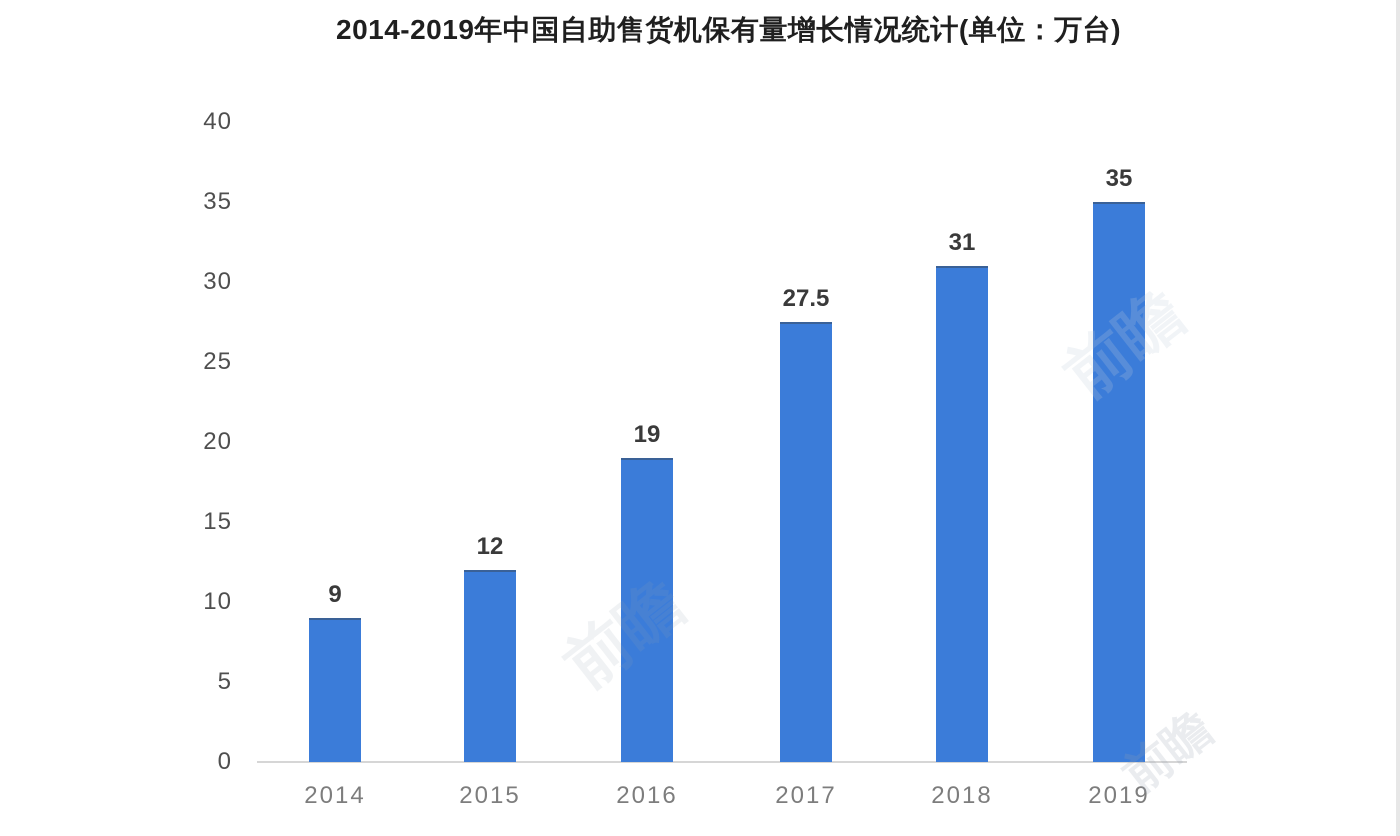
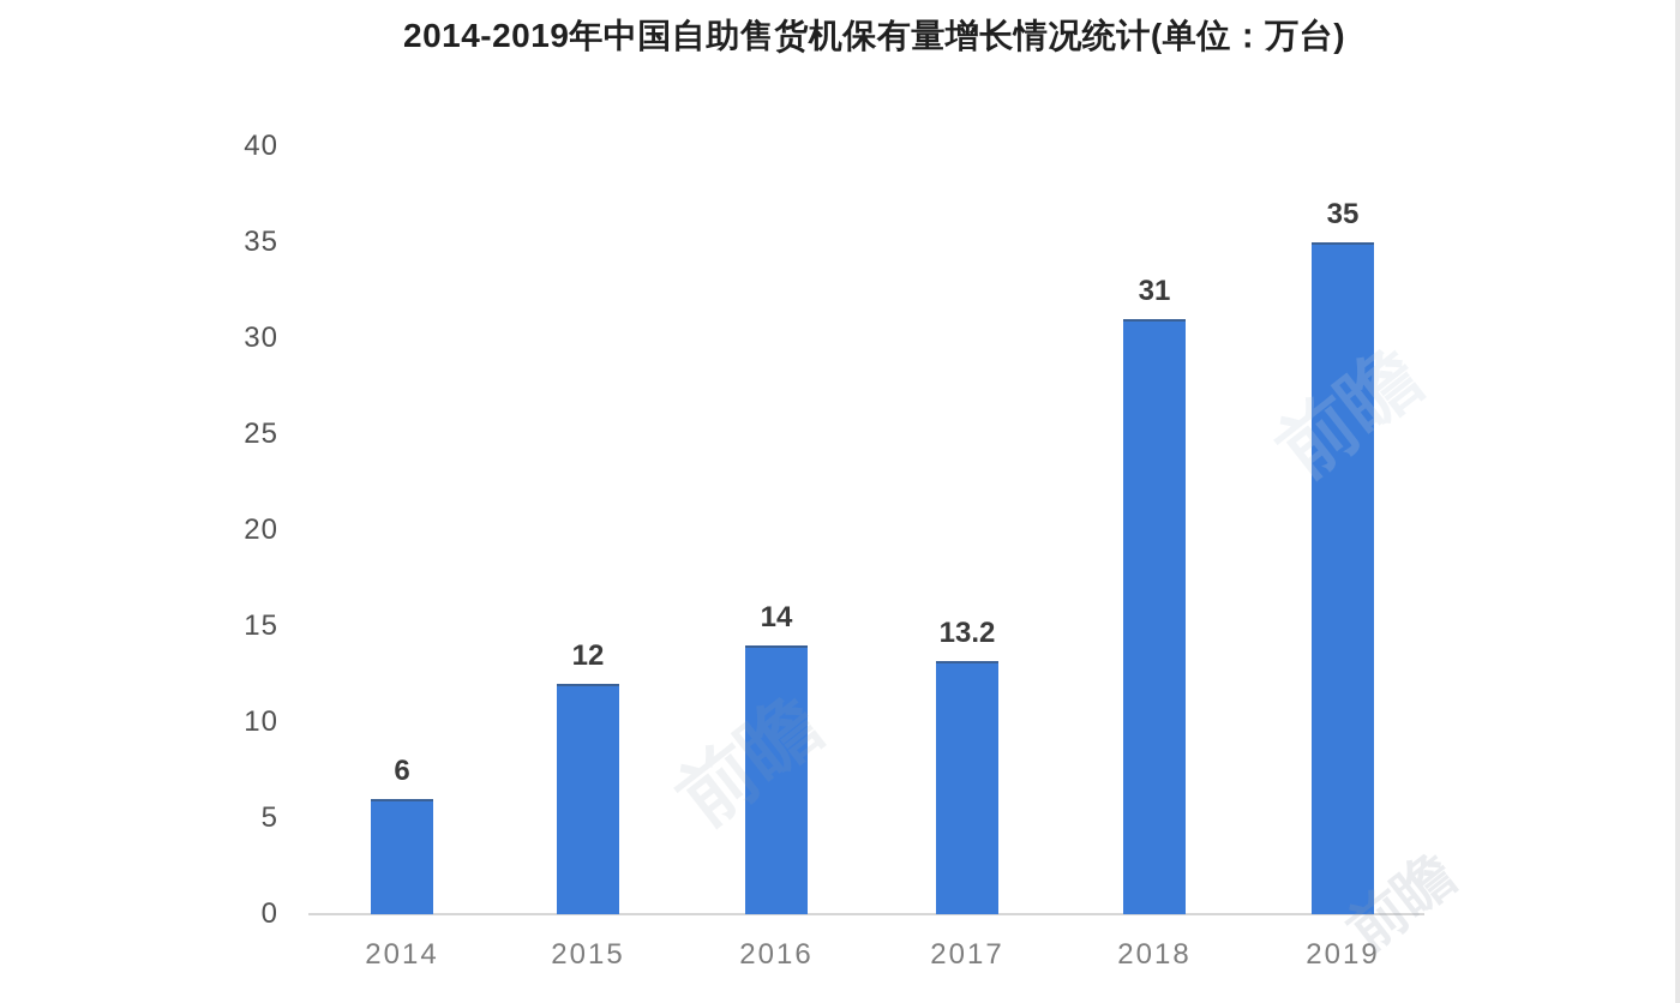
2014: 9 -> 6
2016: 19 -> 14
2017: 27.5 -> 13.2
